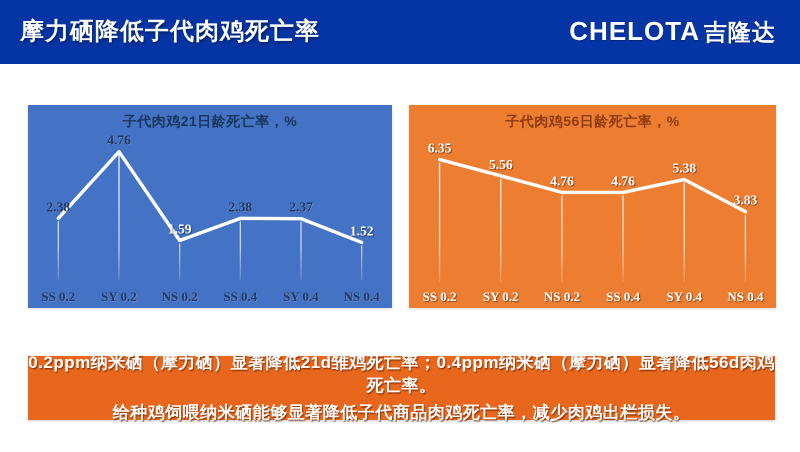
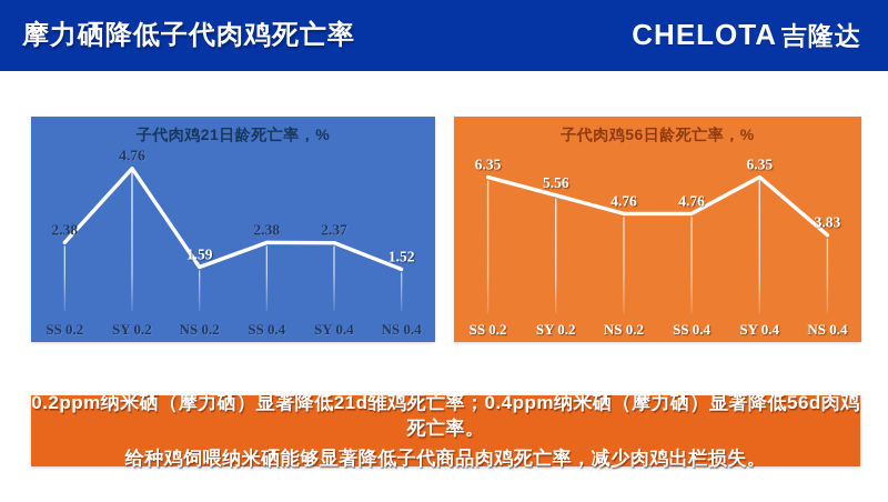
子代肉鸡56日龄死亡率，%/SY 0.4: 5.38 -> 6.35
